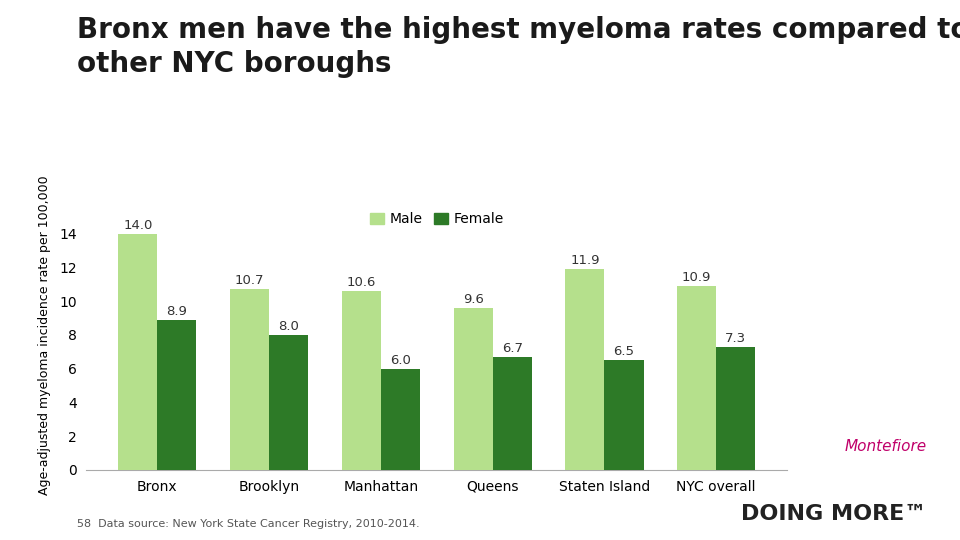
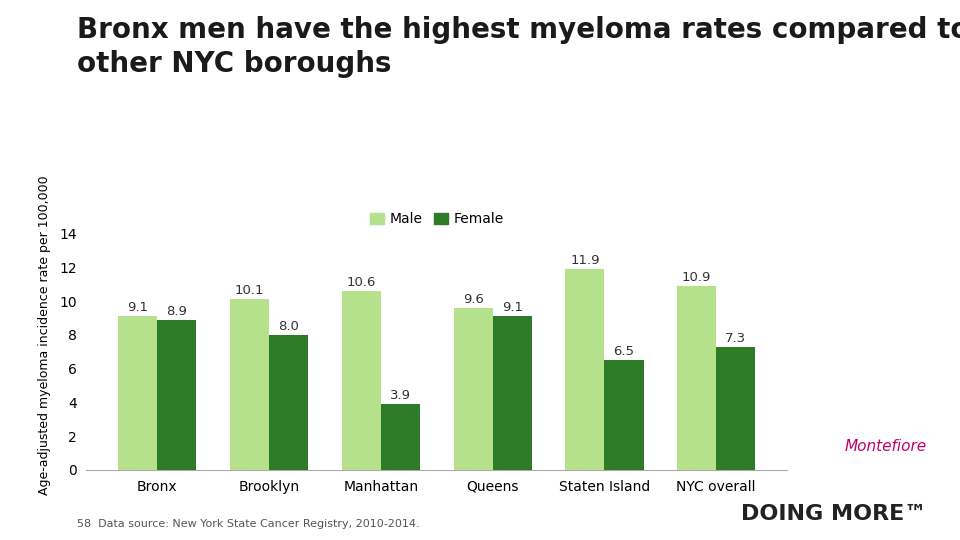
Male/Bronx: 14.0 -> 9.1
Male/Brooklyn: 10.7 -> 10.1
Female/Manhattan: 6.0 -> 3.9
Female/Queens: 6.7 -> 9.1
